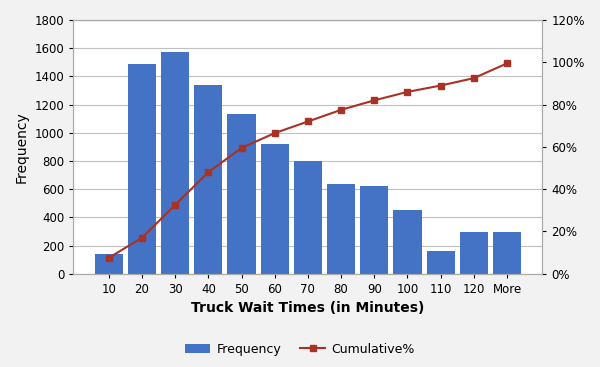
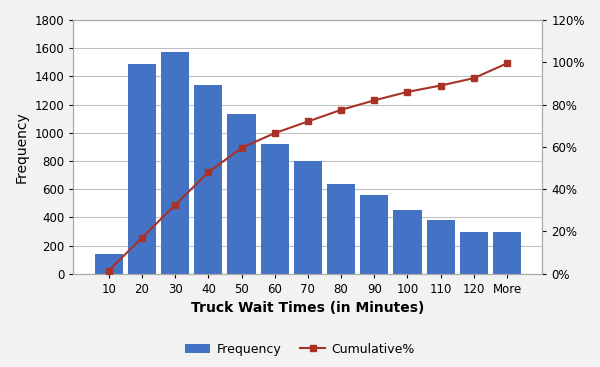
Cumulative%/10: 7.5% -> 1.5%
Frequency/90: 620 -> 560
Frequency/110: 160 -> 380
